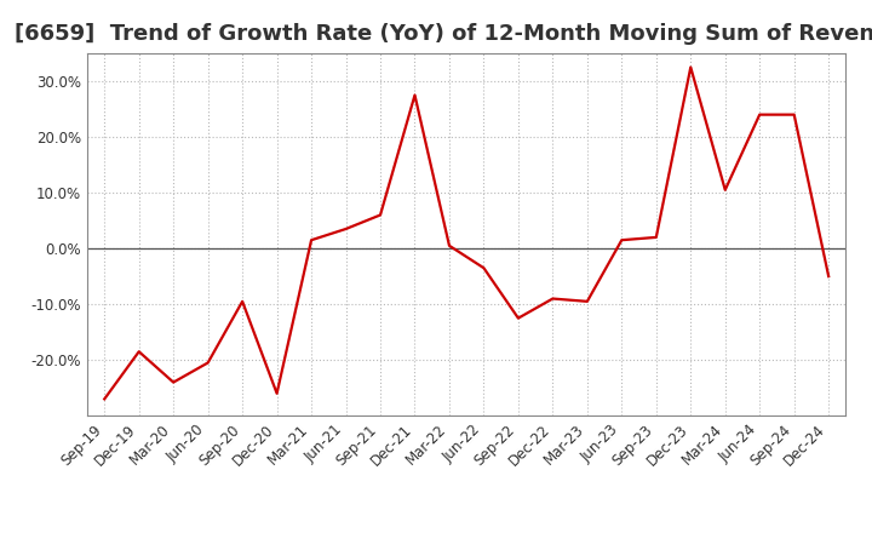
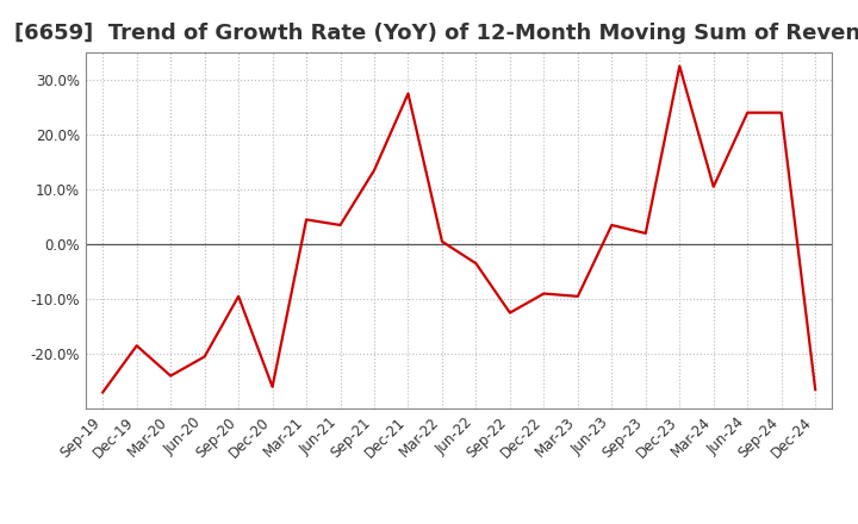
Mar-21: 1.5% -> 4.5%
Sep-21: 6.0% -> 13.5%
Jun-23: 1.5% -> 3.5%
Dec-24: -5.0% -> -26.5%
